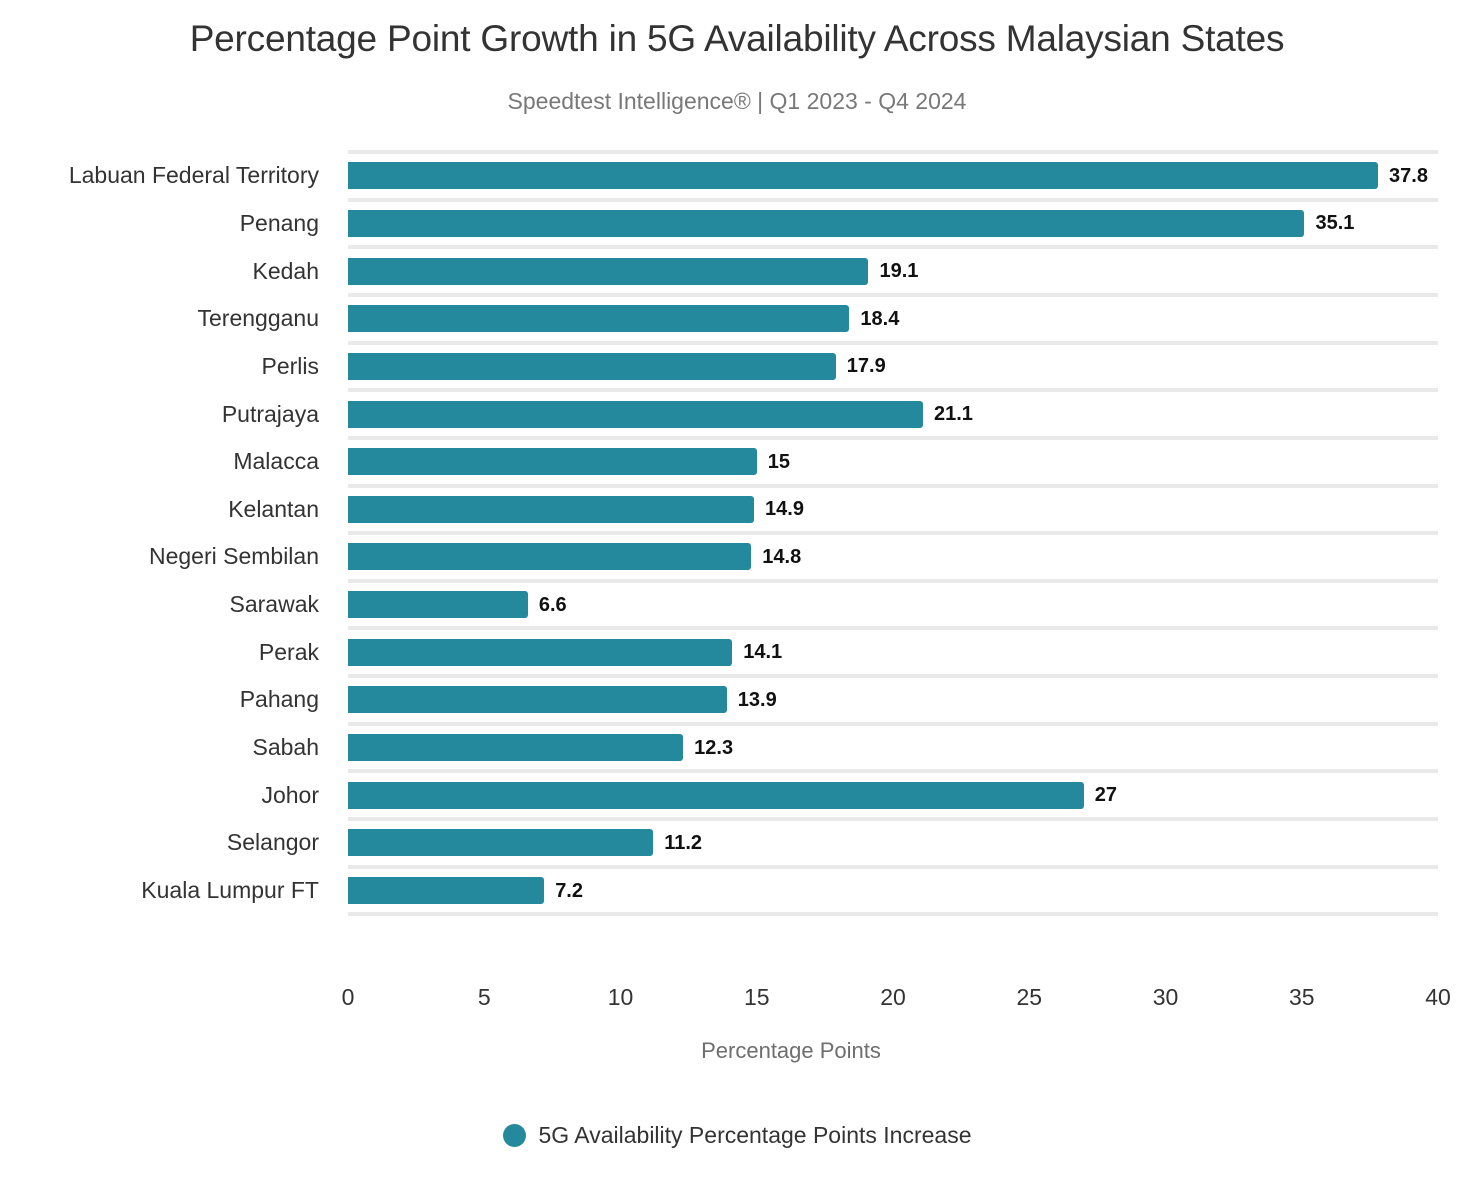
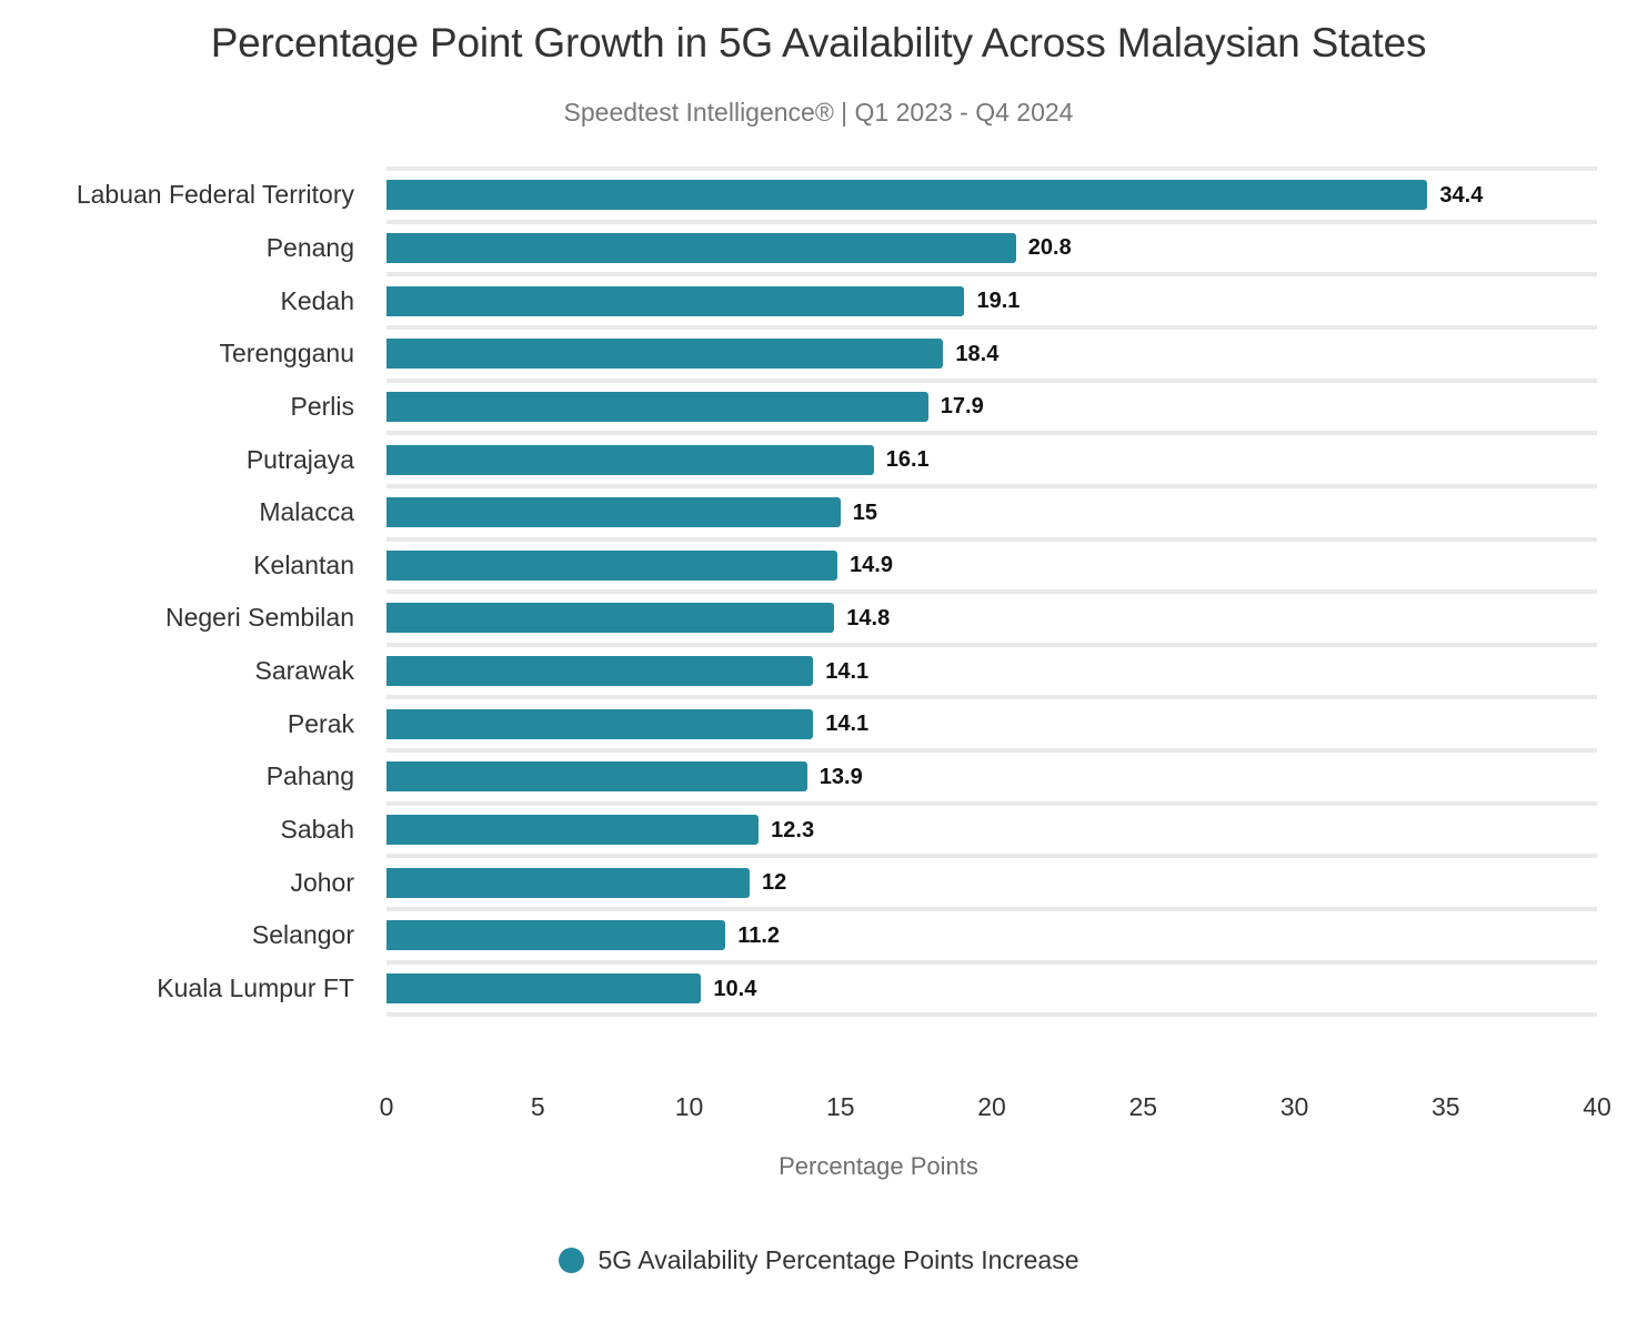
Labuan Federal Territory: 37.8 -> 34.4
Penang: 35.1 -> 20.8
Putrajaya: 21.1 -> 16.1
Sarawak: 6.6 -> 14.1
Johor: 27 -> 12
Kuala Lumpur FT: 7.2 -> 10.4
